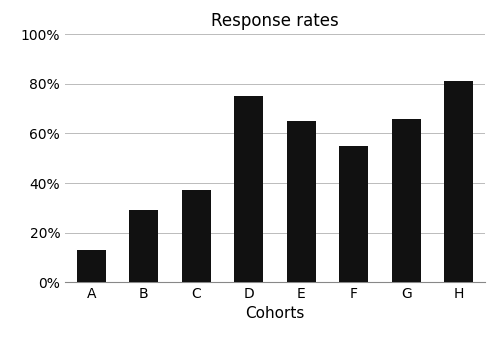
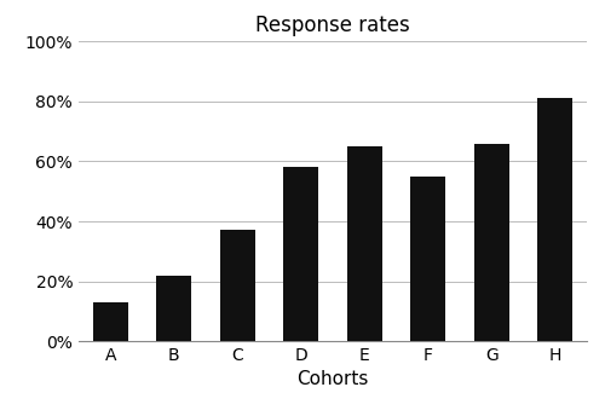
B: 29% -> 22%
D: 75% -> 58%
